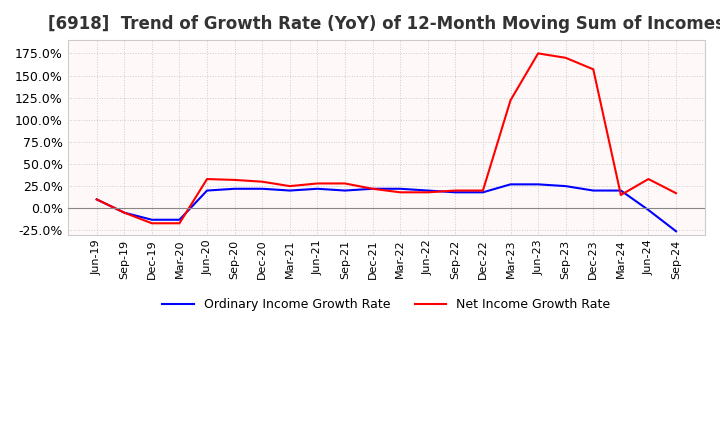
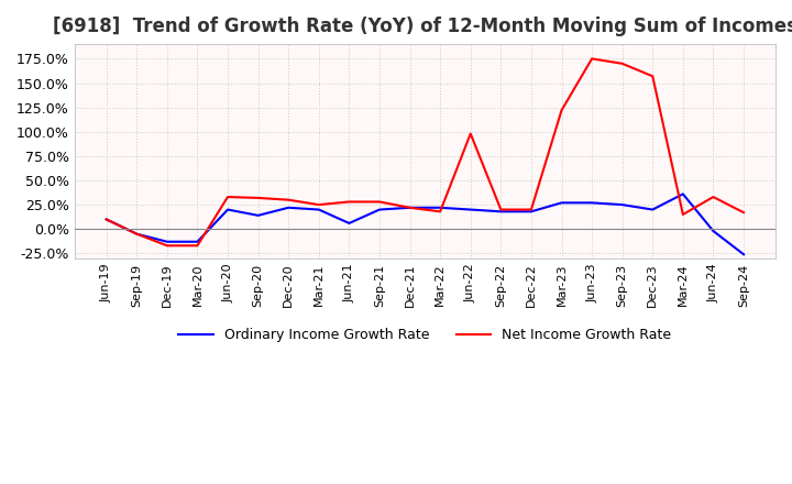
Ordinary Income Growth Rate/Sep-20: 22% -> 14%
Ordinary Income Growth Rate/Jun-21: 22% -> 6%
Net Income Growth Rate/Jun-22: 18% -> 98%
Ordinary Income Growth Rate/Mar-24: 20% -> 36%
